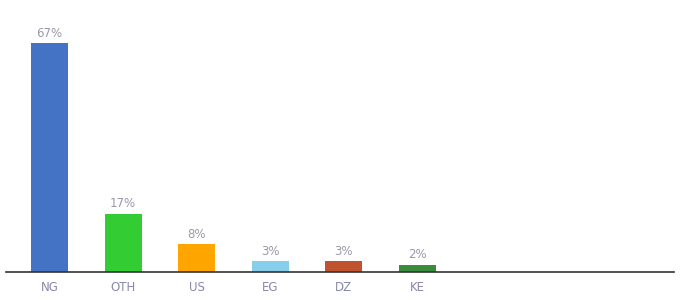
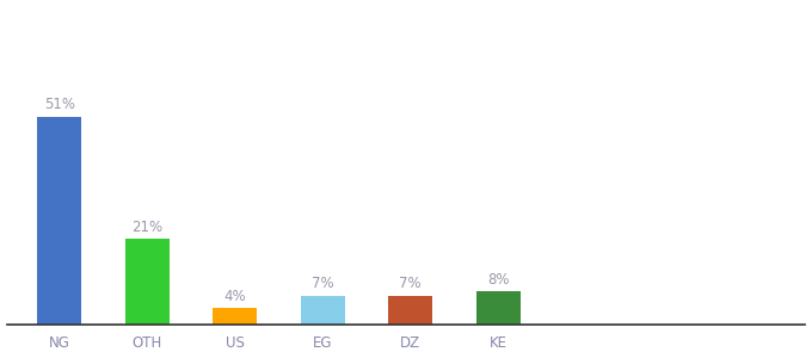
NG: 67% -> 51%
OTH: 17% -> 21%
US: 8% -> 4%
EG: 3% -> 7%
DZ: 3% -> 7%
KE: 2% -> 8%
